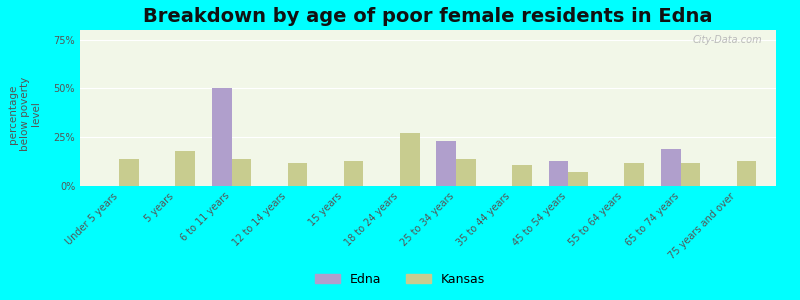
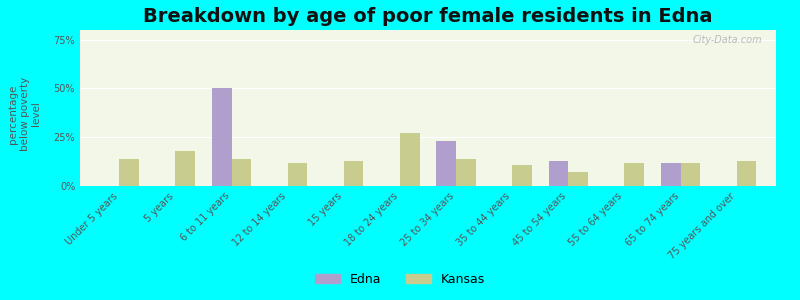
Edna/65 to 74 years: 19% -> 12%
